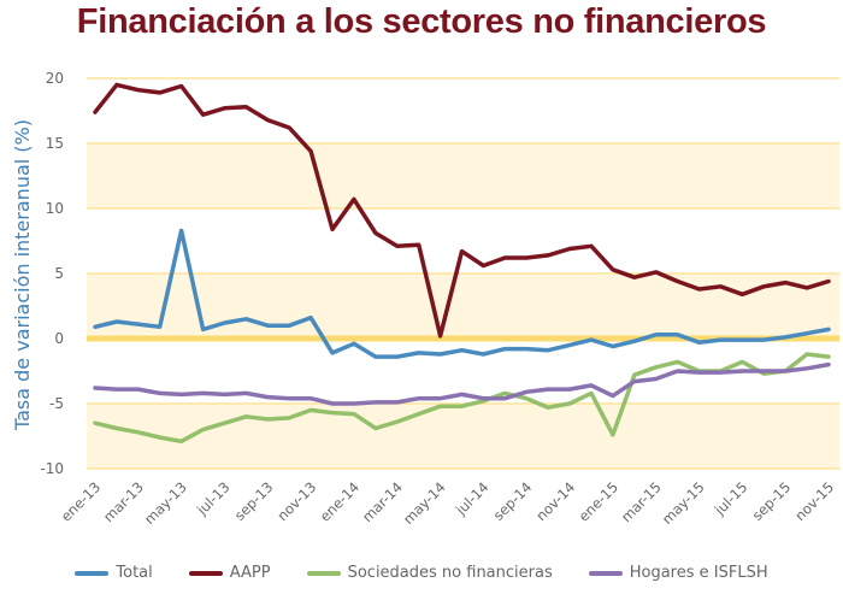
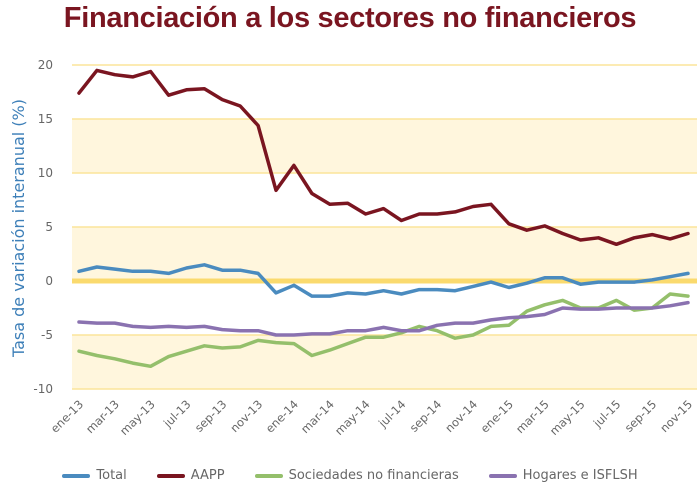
Total/may-13: 8.3 -> 0.9
Total/nov-13: 1.6 -> 0.7
AAPP/may-14: 0.2 -> 6.2
Sociedades no financieras/ene-15: -7.4 -> -4.1
Hogares e ISFLSH/ene-15: -4.4 -> -3.4
